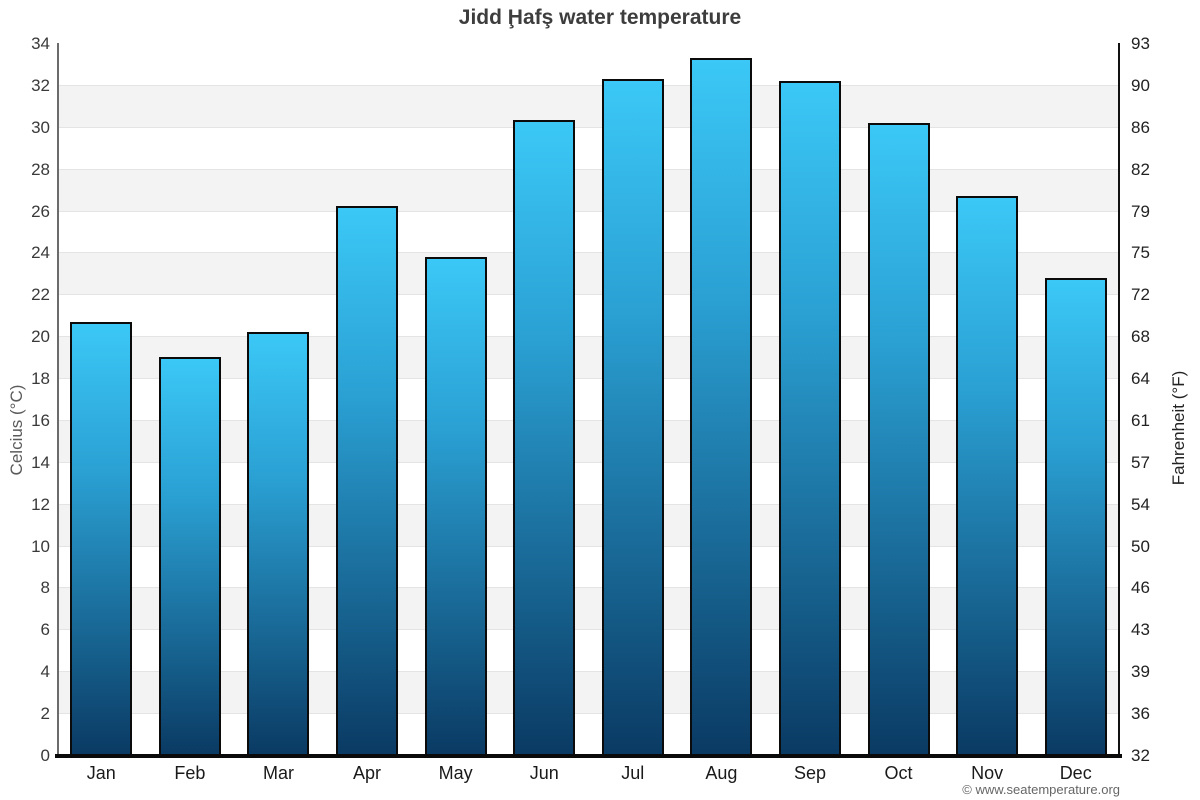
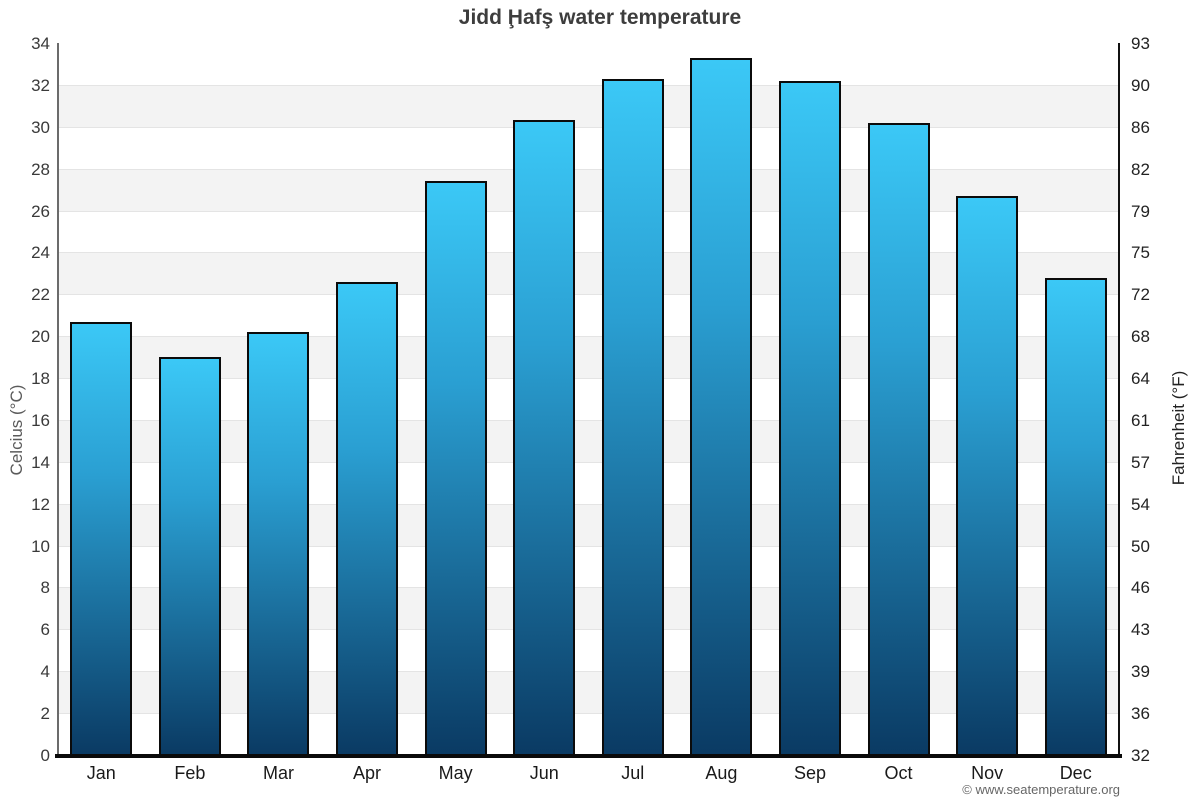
Apr: 26.2 -> 22.6
May: 23.8 -> 27.4
